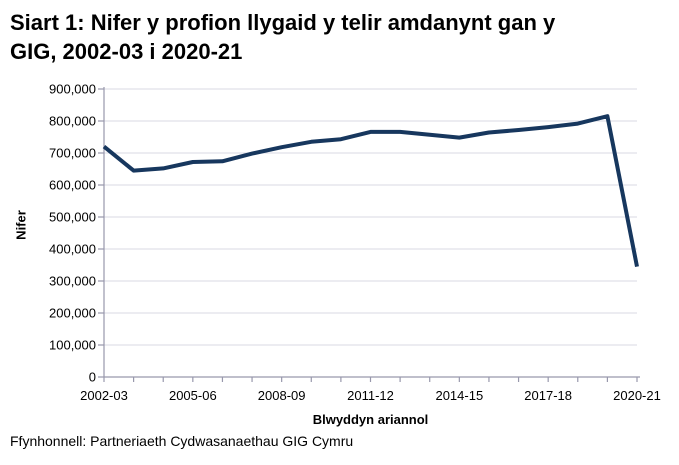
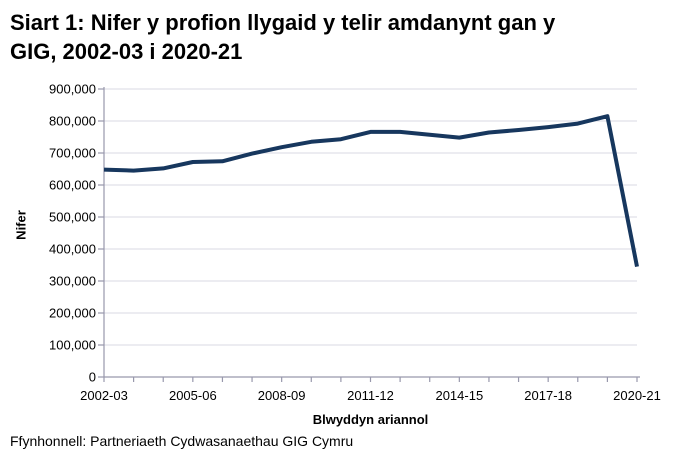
2002-03: 720000 -> 650000
